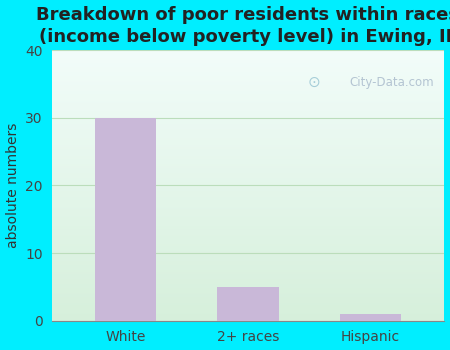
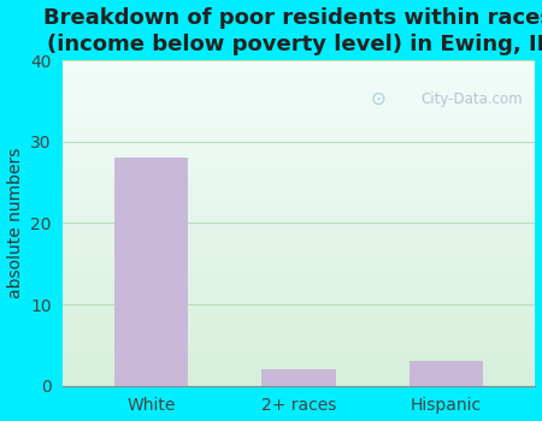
White: 30 -> 28
2+ races: 5 -> 2
Hispanic: 1 -> 3
